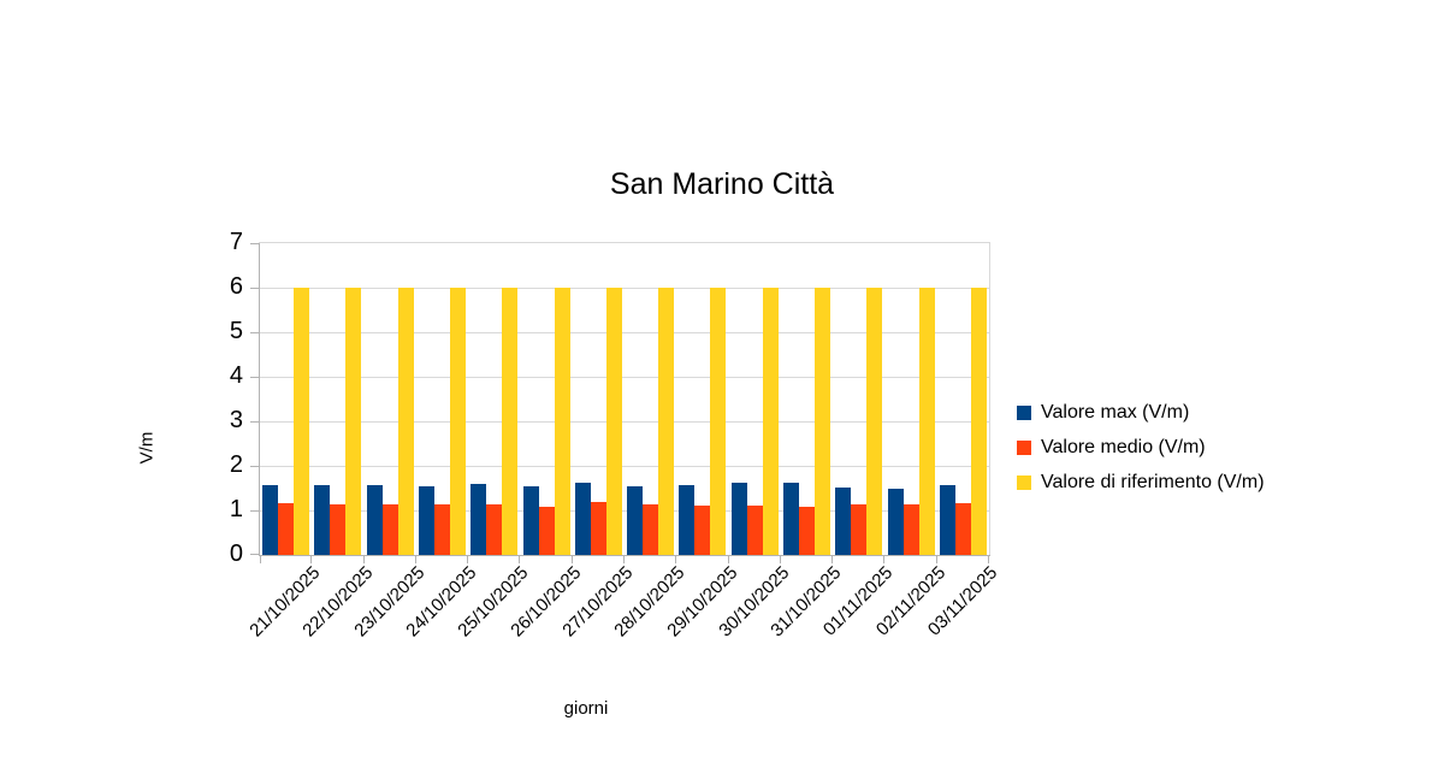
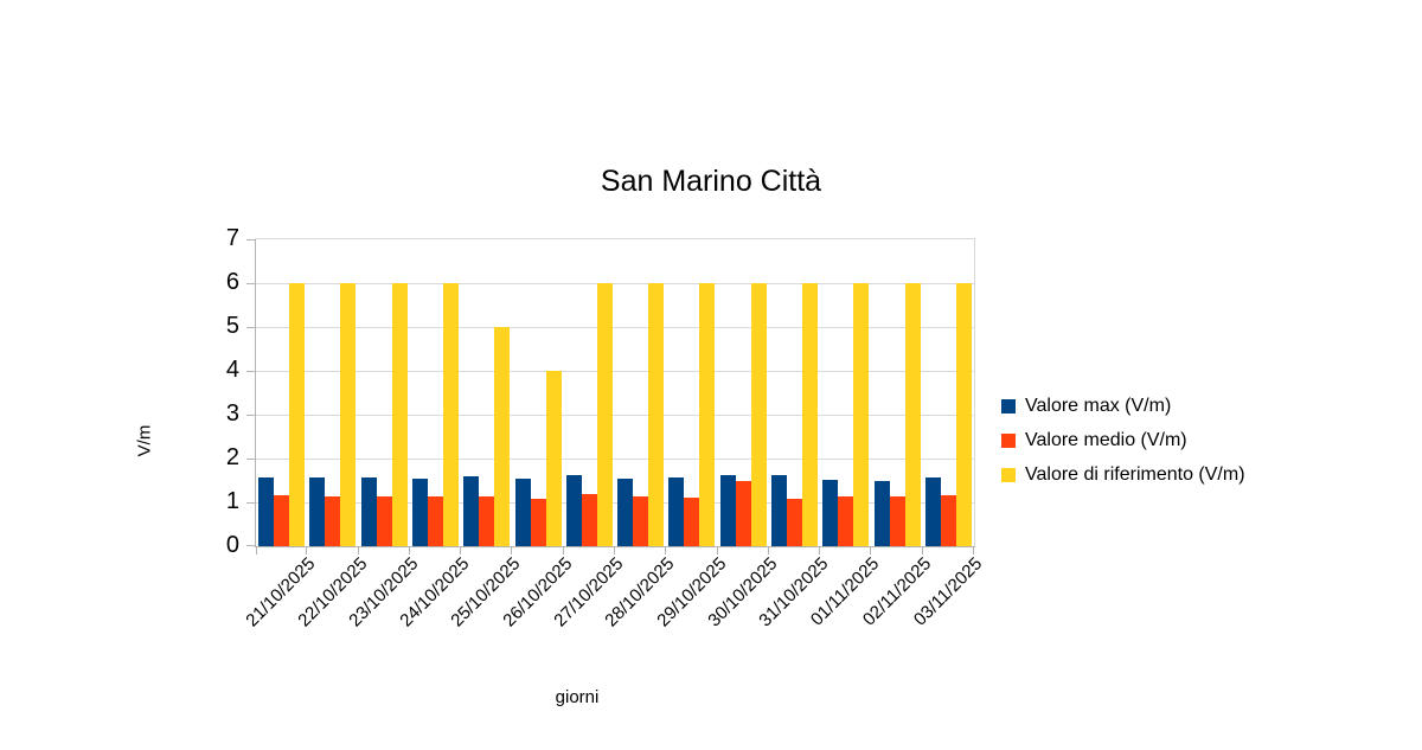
Valore di riferimento (V/m)/25/10/2025: 6 -> 5
Valore di riferimento (V/m)/26/10/2025: 6 -> 4
Valore medio (V/m)/30/10/2025: 1.1 -> 1.5
